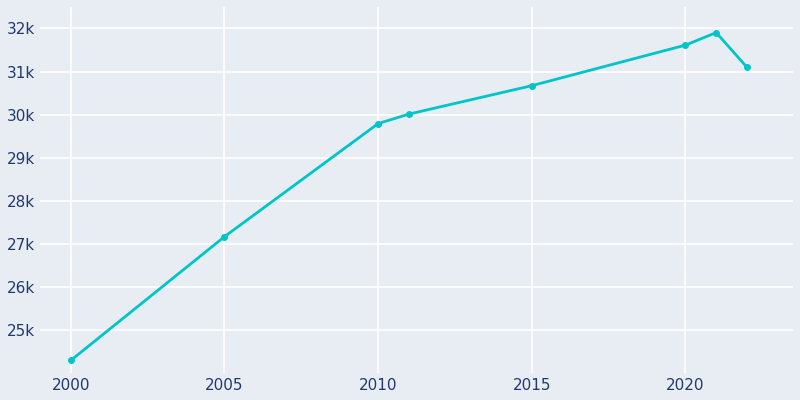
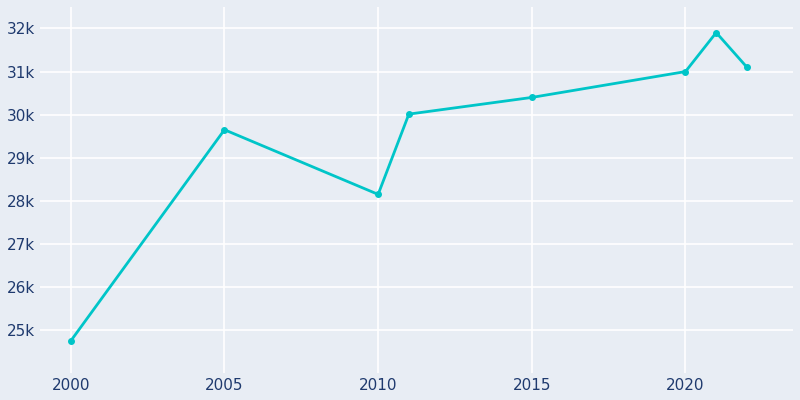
2000: 24.30k -> 24.75k
2005: 27.17k -> 29.65k
2010: 29.79k -> 28.15k
2015: 30.67k -> 30.40k
2020: 31.61k -> 31.00k
